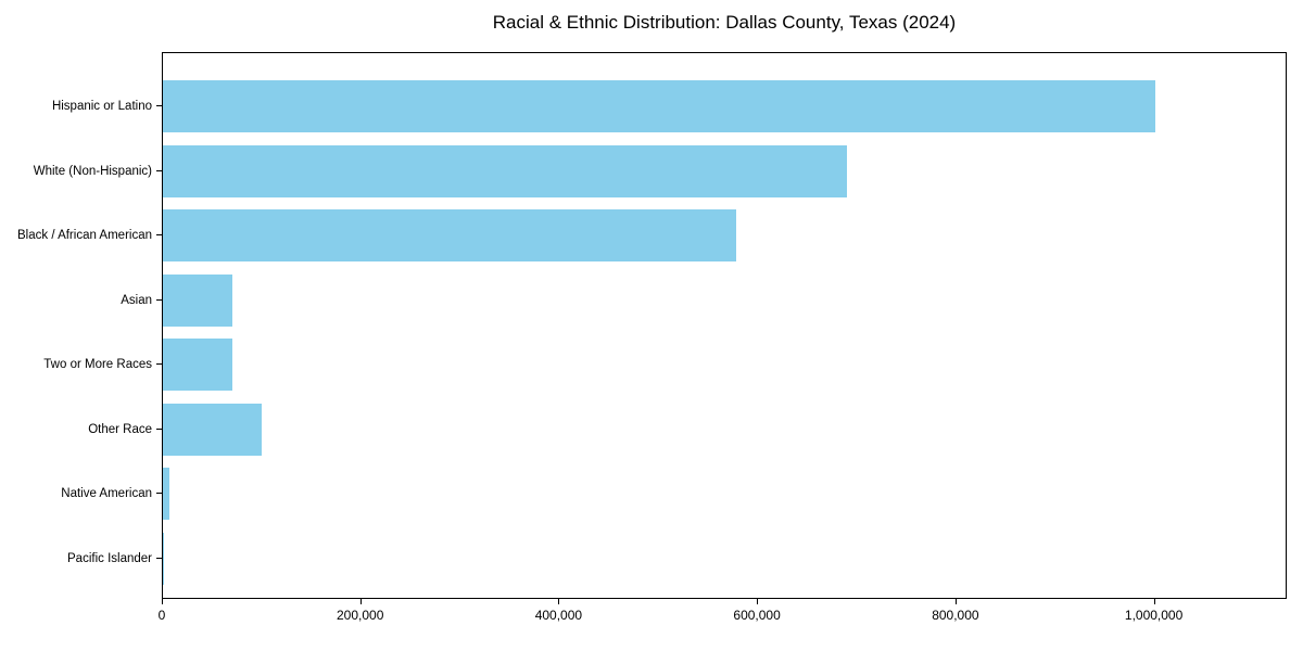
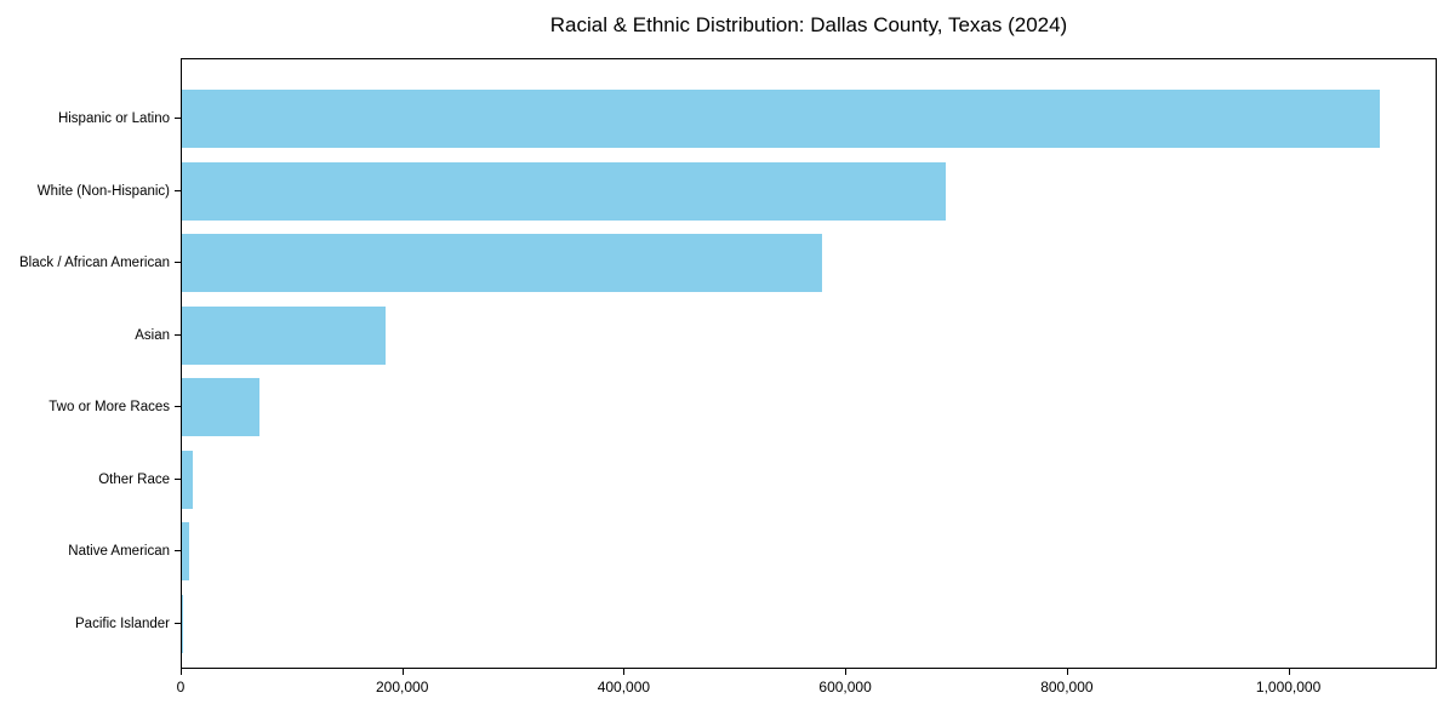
Hispanic or Latino: 1000000 -> 1080000
Asian: 70000 -> 180000
Other Race: 100000 -> 10000
